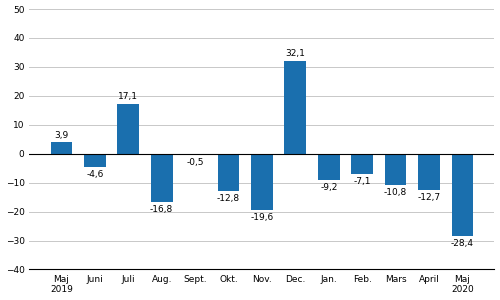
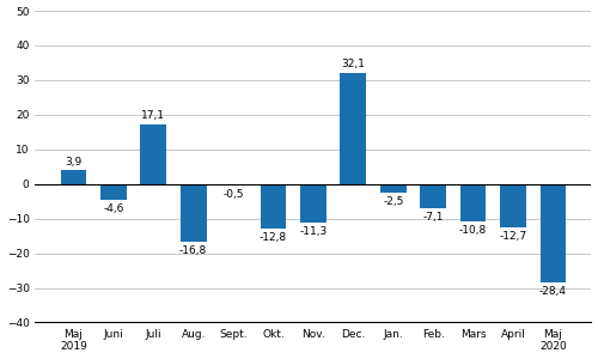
Nov.: -19,6 -> -11,3
Jan.: -9,2 -> -2,5
